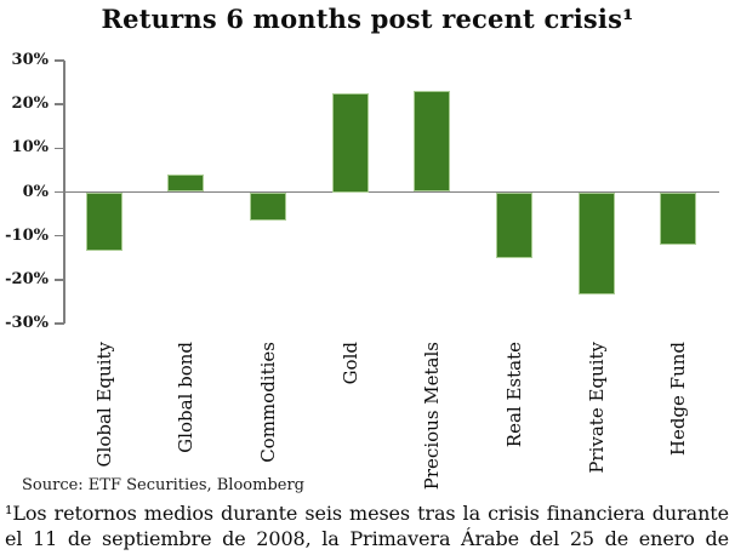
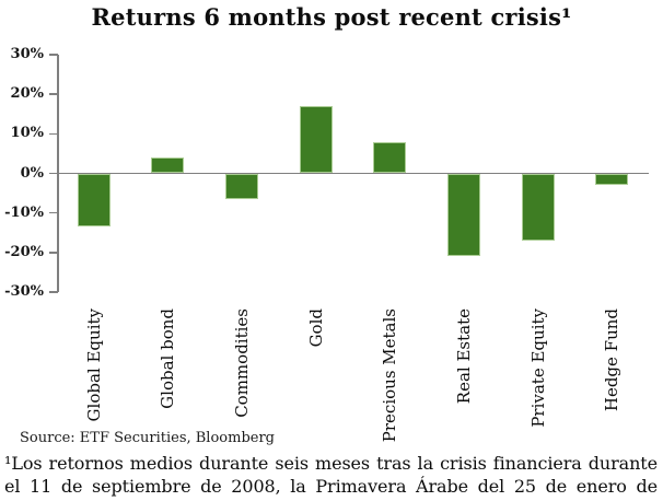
Gold: 22% -> 17%
Precious Metals: 23% -> 8%
Real Estate: -15% -> -21%
Private Equity: -24% -> -17%
Hedge Fund: -12% -> -3%
